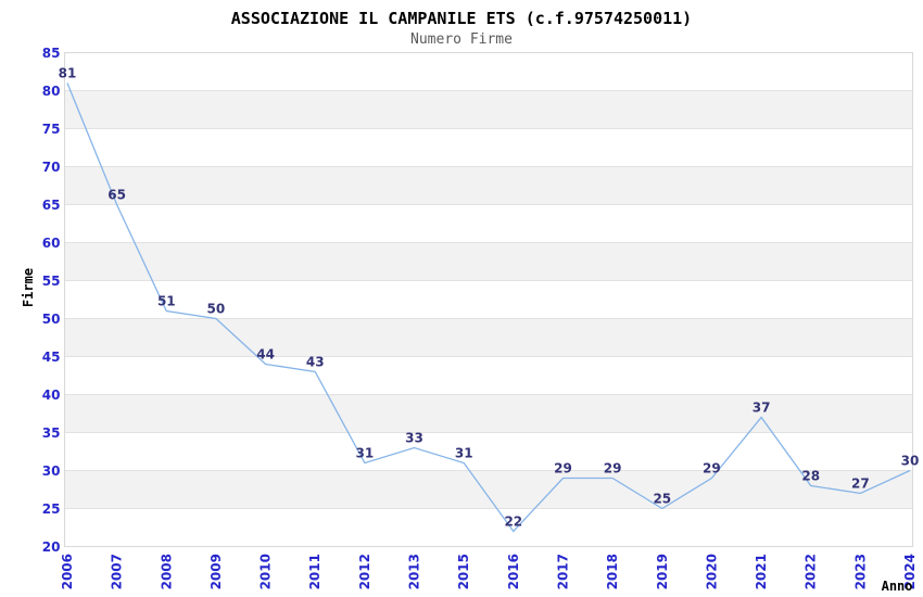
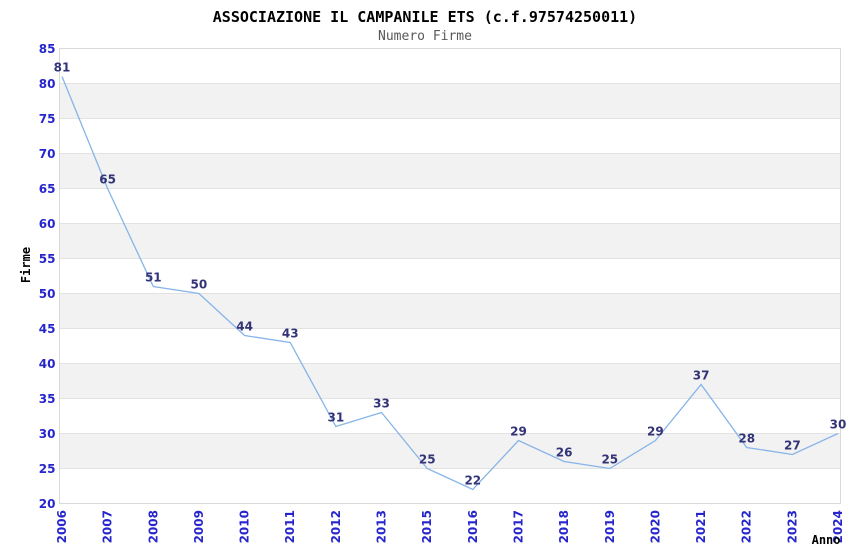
2015: 31 -> 25
2018: 29 -> 26
